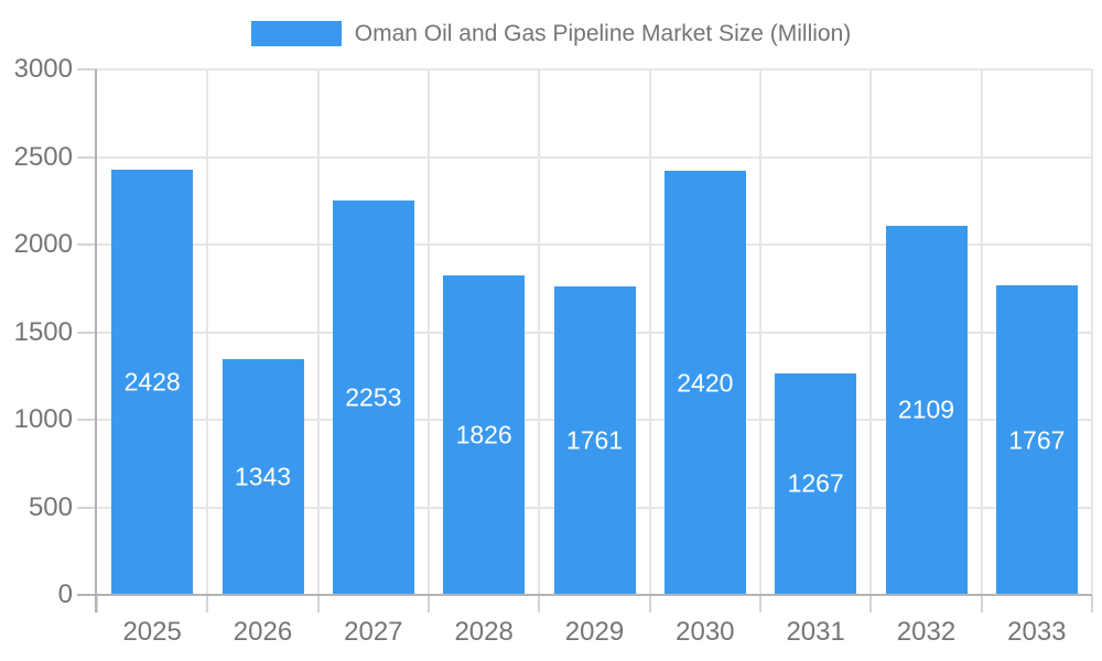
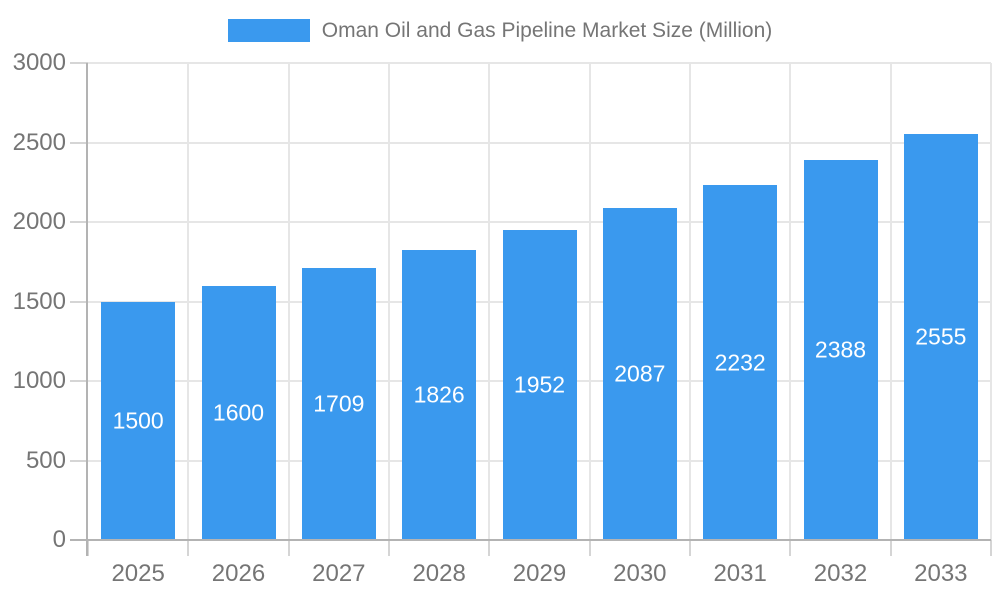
2025: 2428 -> 1500
2026: 1343 -> 1600
2027: 2253 -> 1709
2029: 1761 -> 1952
2030: 2420 -> 2087
2031: 1267 -> 2232
2032: 2109 -> 2388
2033: 1767 -> 2555
